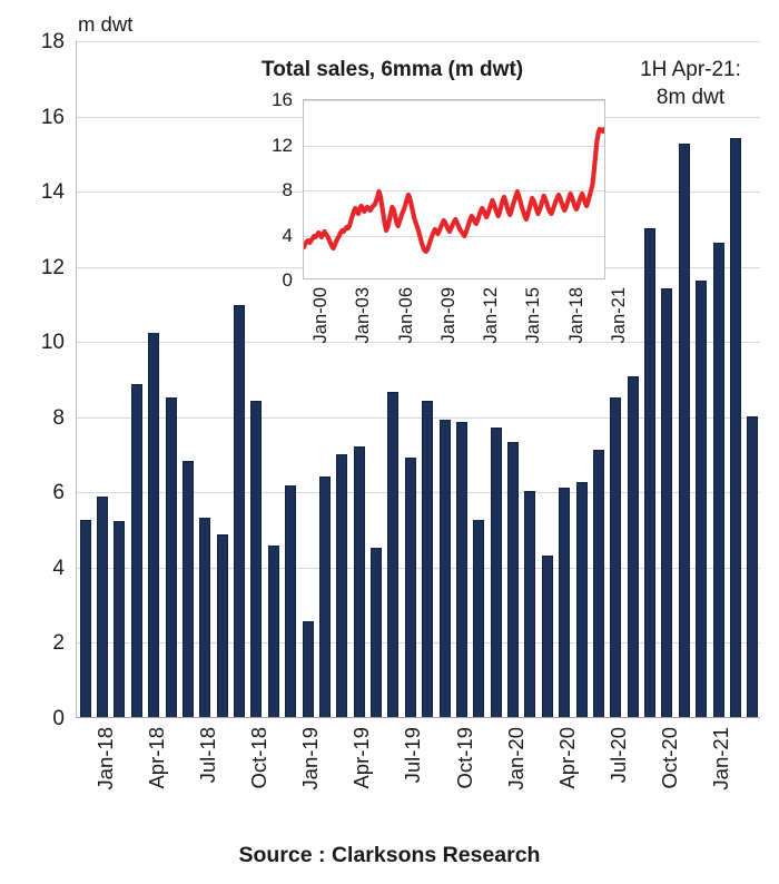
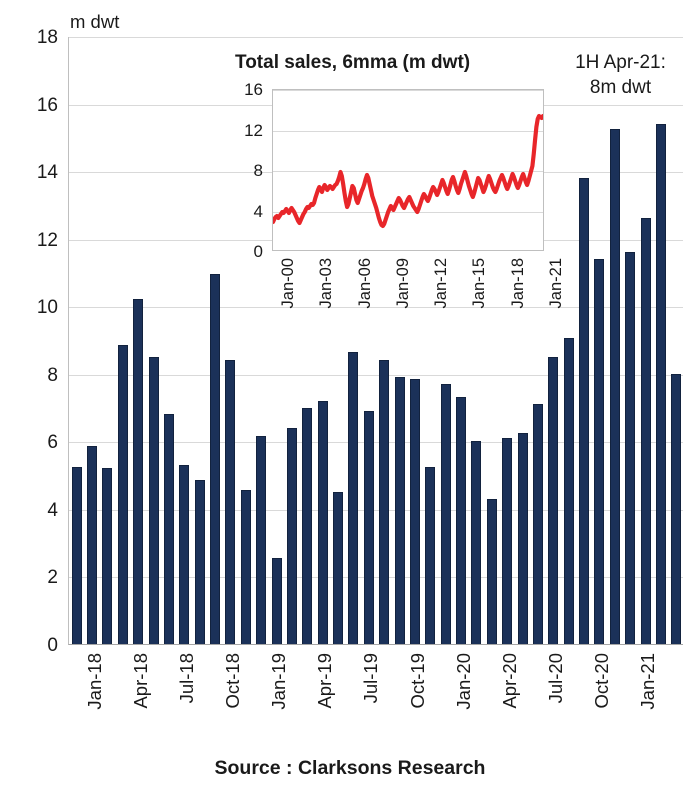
Oct-20: 13.0 -> 13.8
